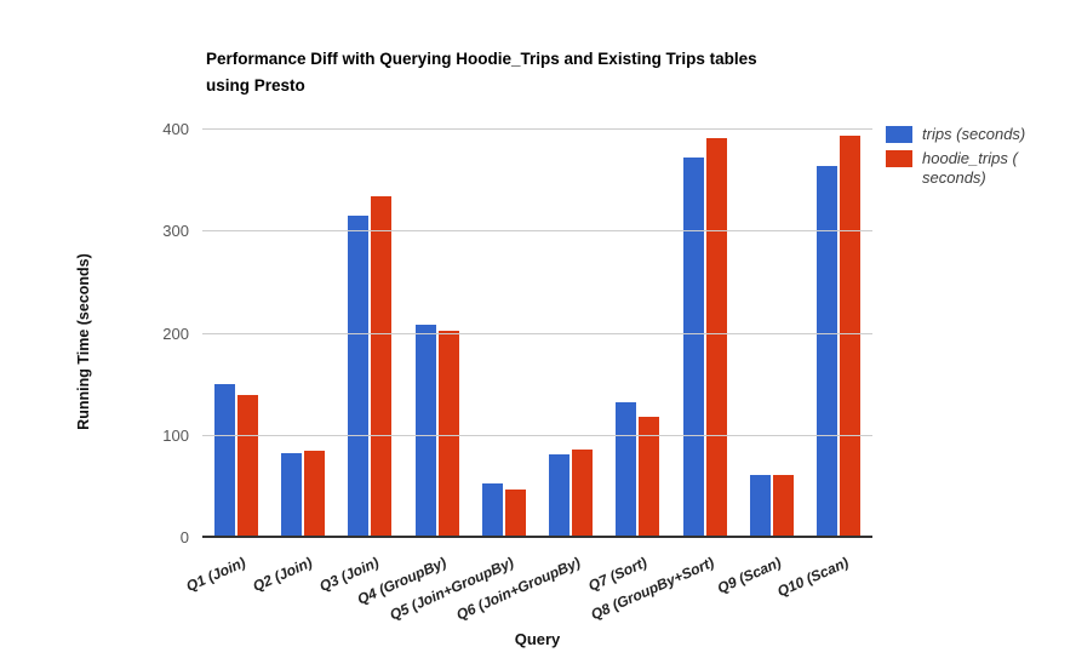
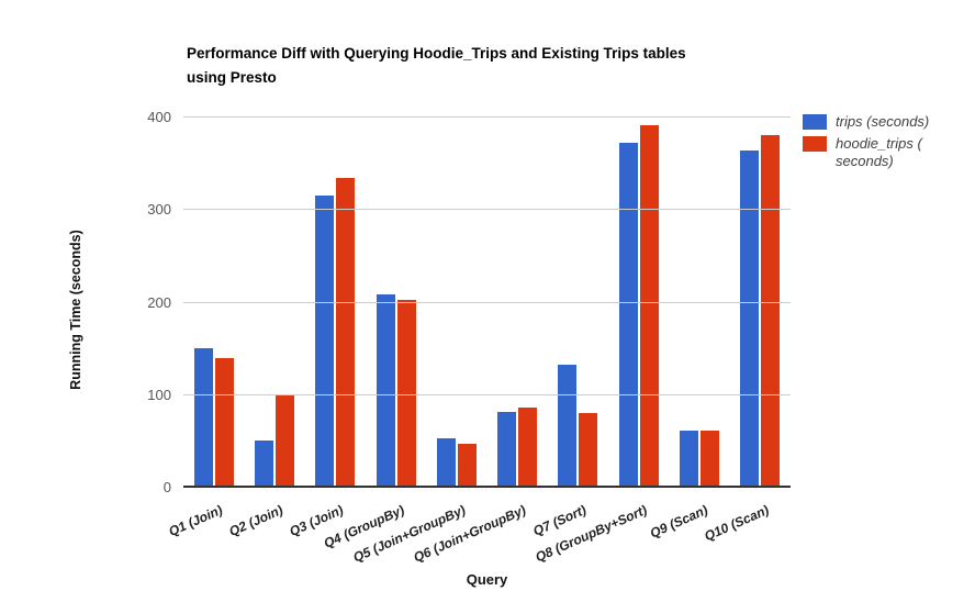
trips (seconds)/Q2 (Join): 80 -> 50
hoodie_trips (seconds)/Q2 (Join): 80 -> 100
hoodie_trips (seconds)/Q7 (Sort): 120 -> 80
hoodie_trips (seconds)/Q10 (Scan): 390 -> 380
